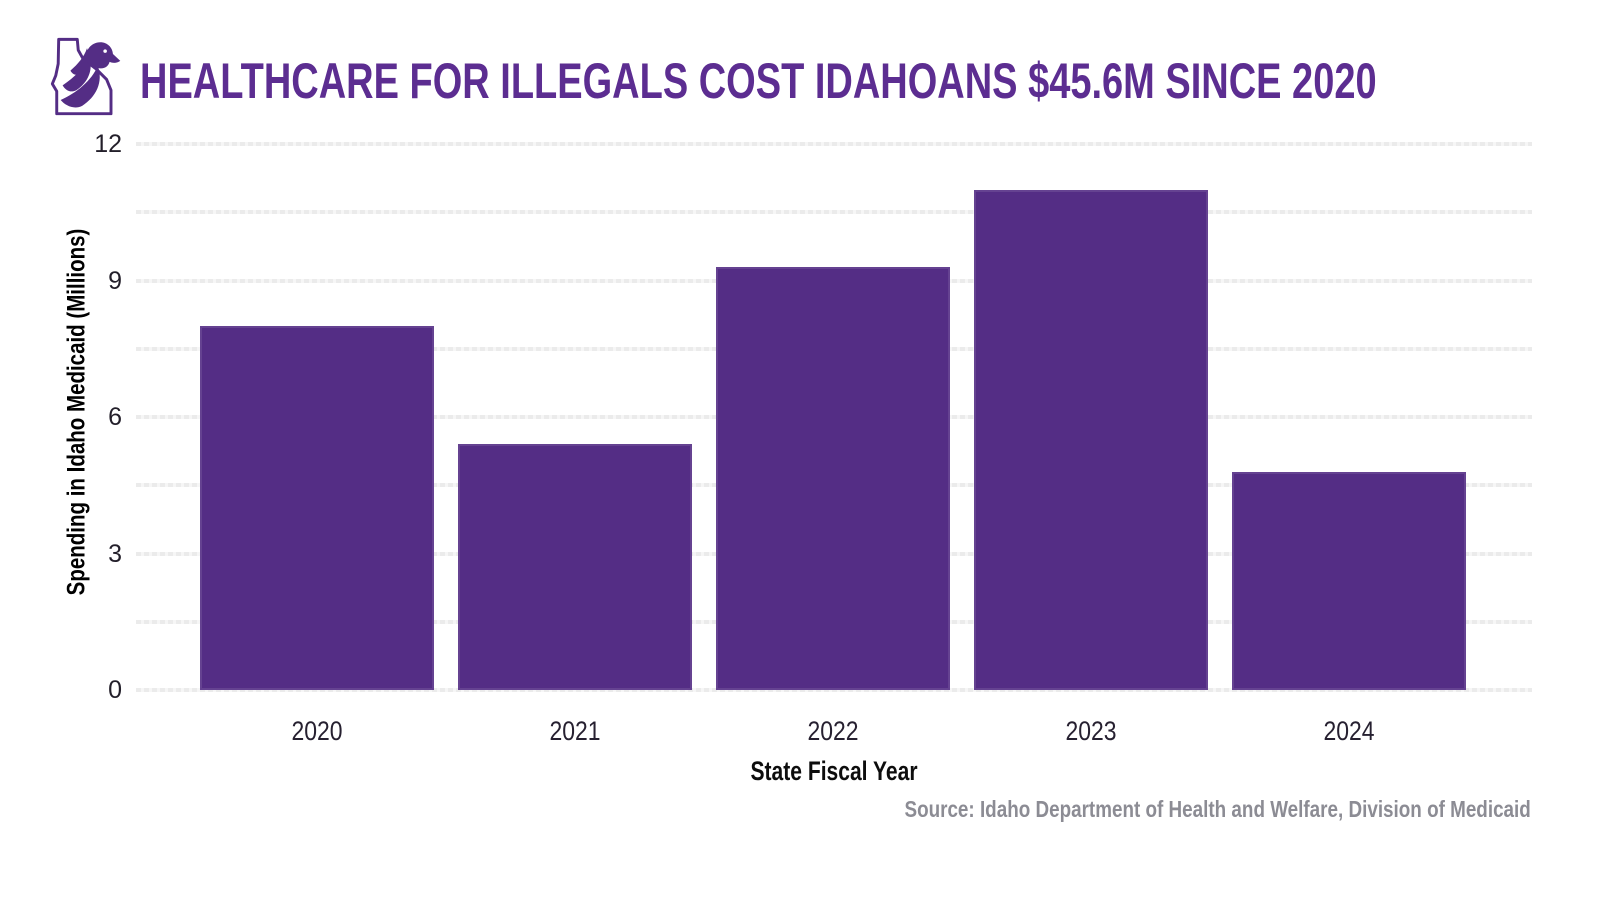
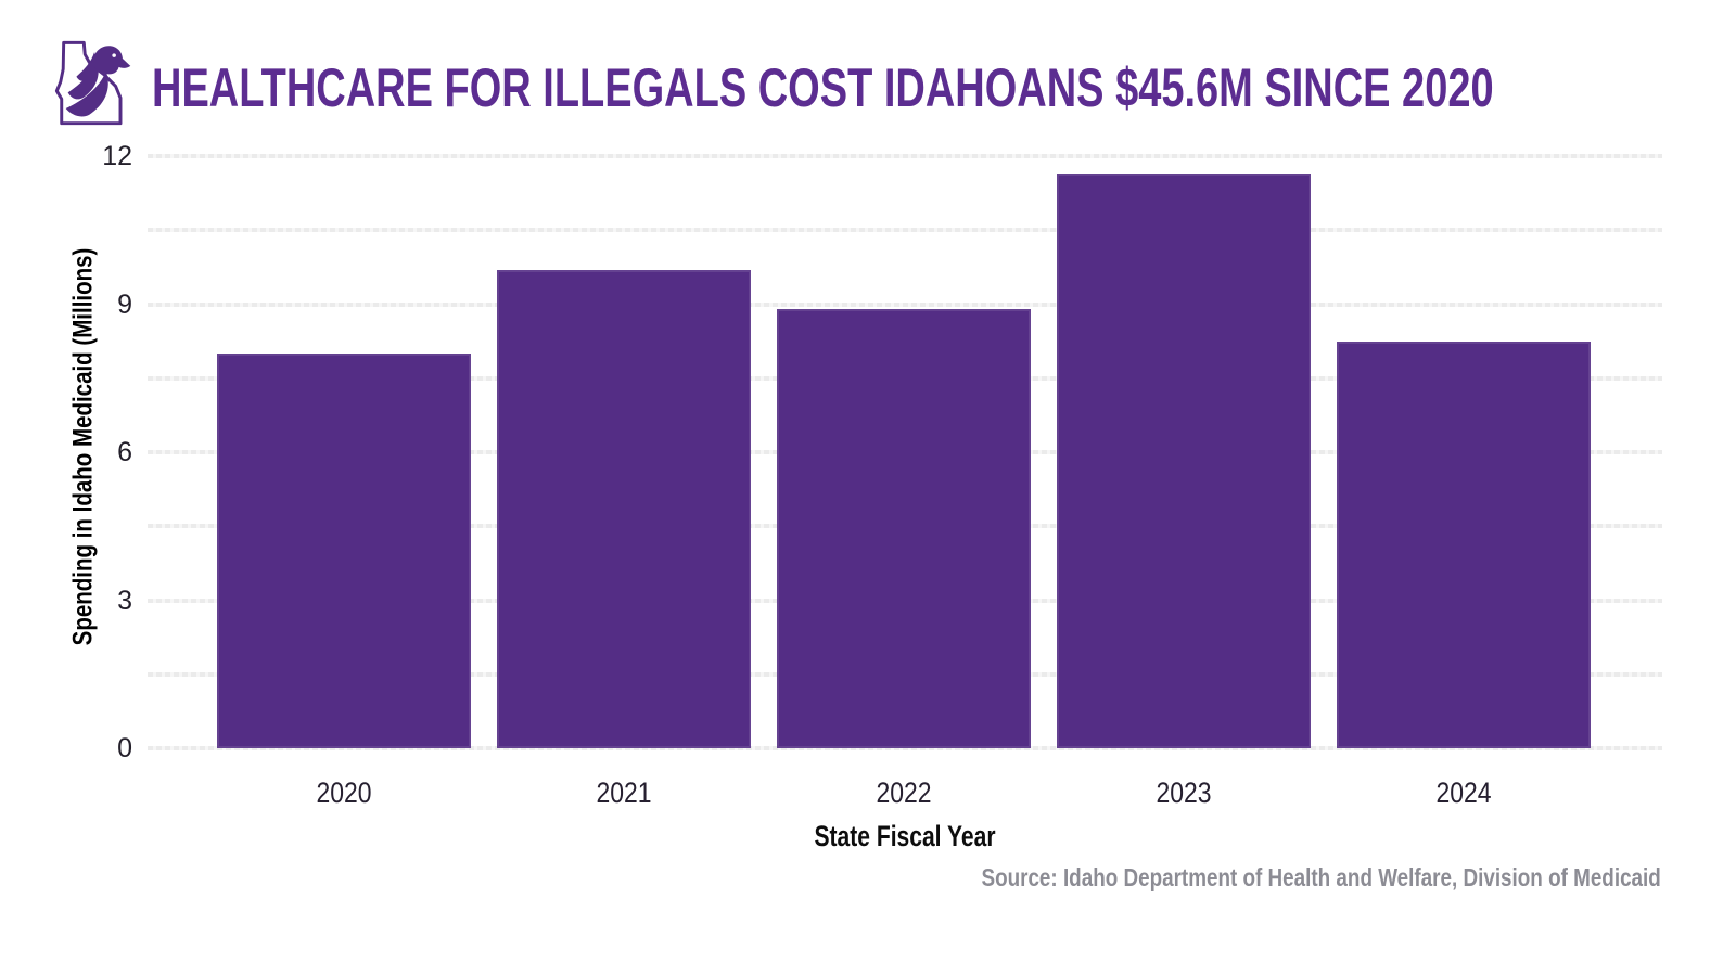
2021: 5.4 -> 9.7
2022: 9.3 -> 8.9
2023: 11.0 -> 11.7
2024: 4.8 -> 8.2
